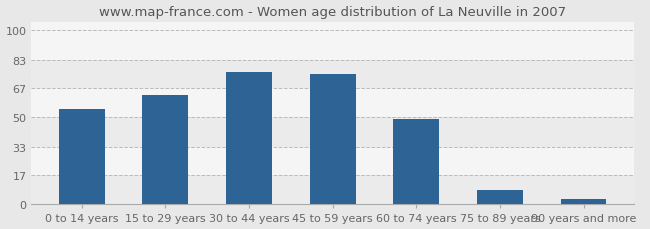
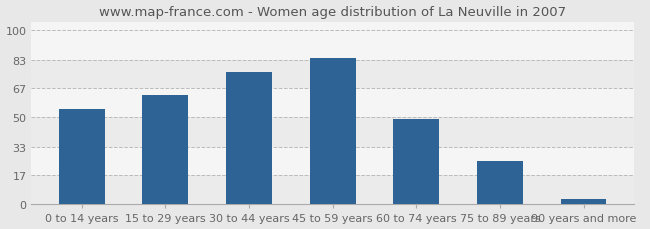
45 to 59 years: 75 -> 84
75 to 89 years: 8 -> 25
